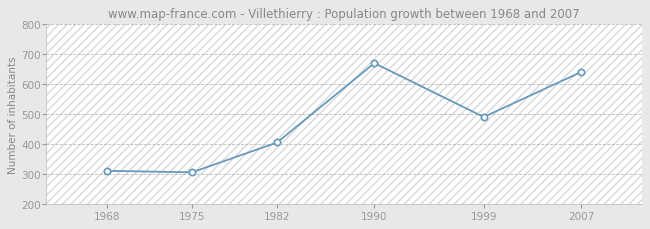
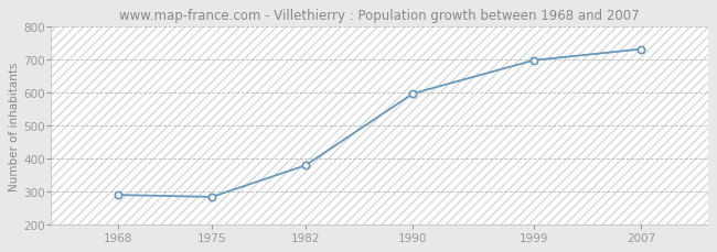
1968: 310 -> 289
1975: 305 -> 283
1982: 405 -> 379
1990: 670 -> 597
1999: 490 -> 698
2007: 640 -> 732
